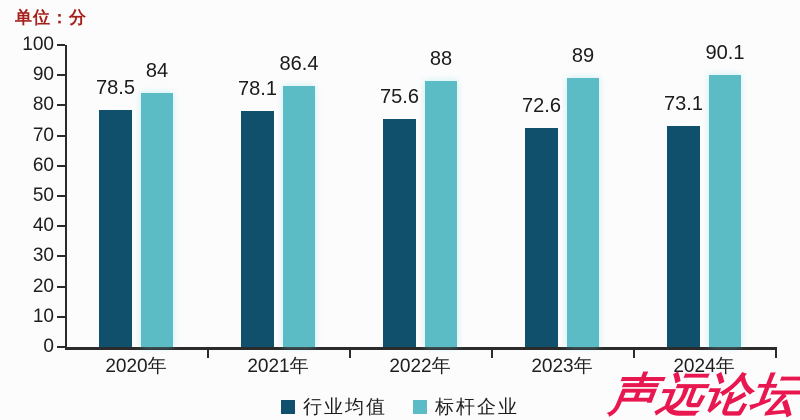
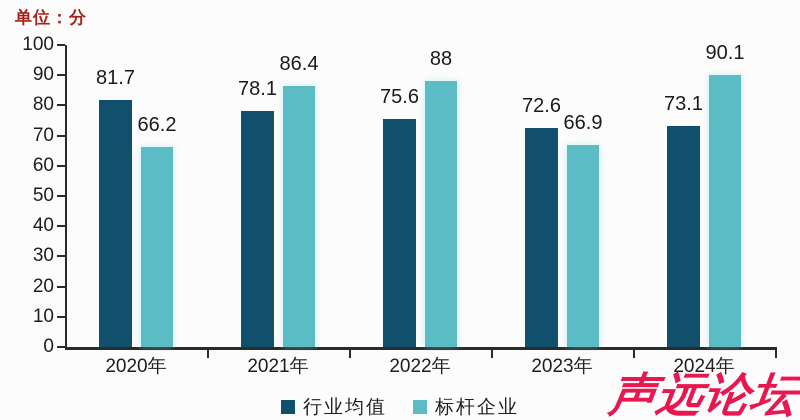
行业均值/2020年: 78.5 -> 81.7
标杆企业/2020年: 84 -> 66.2
标杆企业/2023年: 89 -> 66.9
